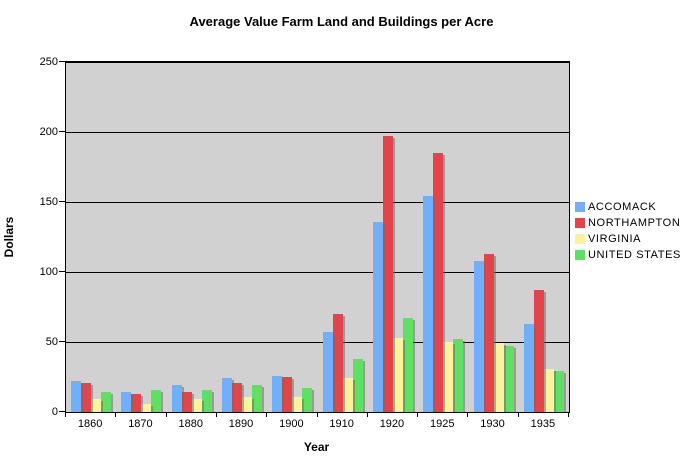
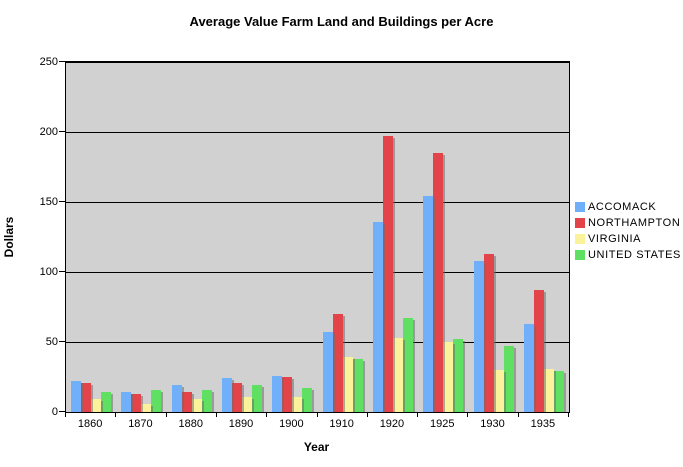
VIRGINIA/1910: 24 -> 39
VIRGINIA/1930: 49 -> 30
